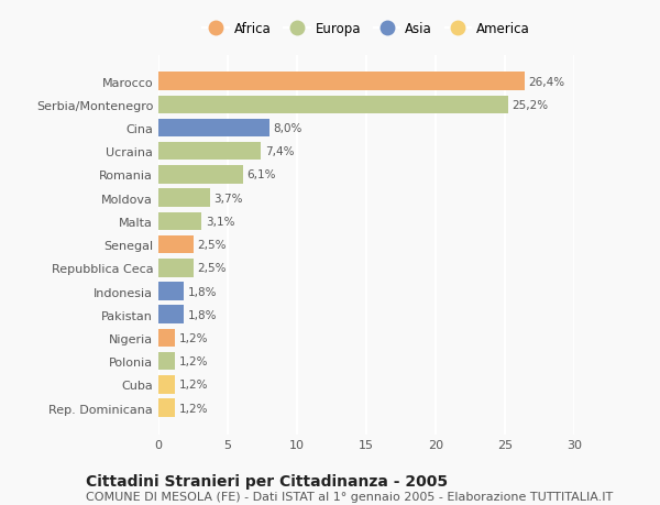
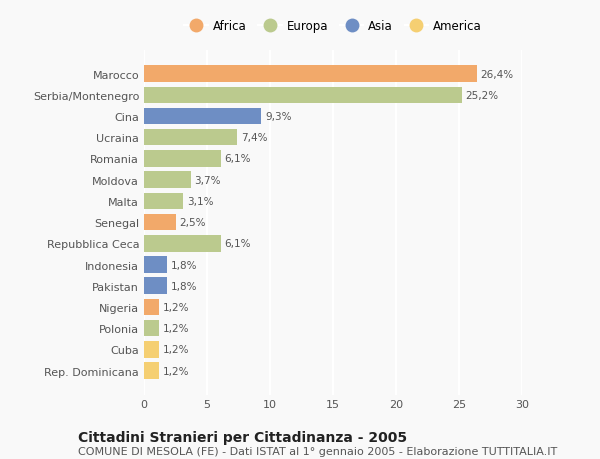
Cina: 8,0% -> 9,3%
Repubblica Ceca: 2,5% -> 6,1%
